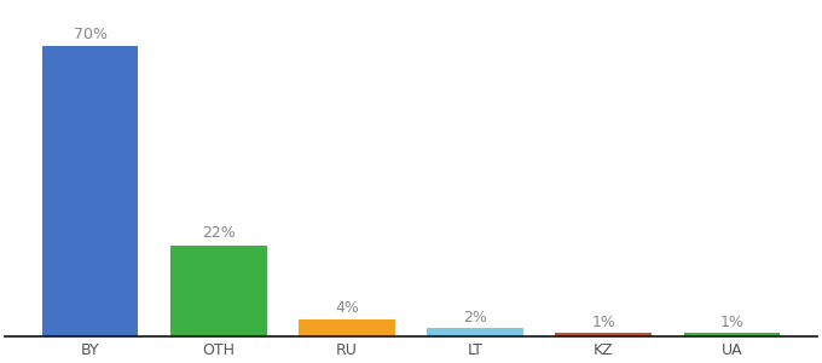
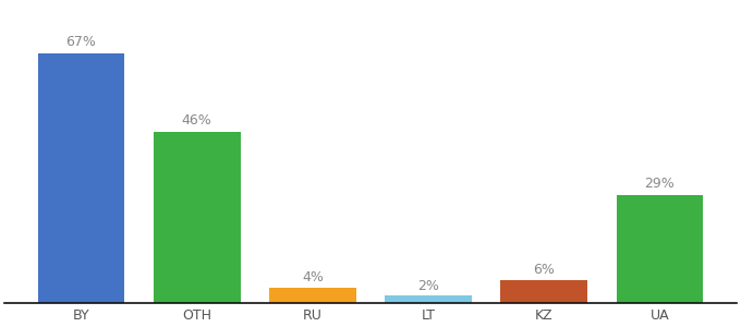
BY: 70% -> 67%
OTH: 22% -> 46%
KZ: 1% -> 6%
UA: 1% -> 29%
